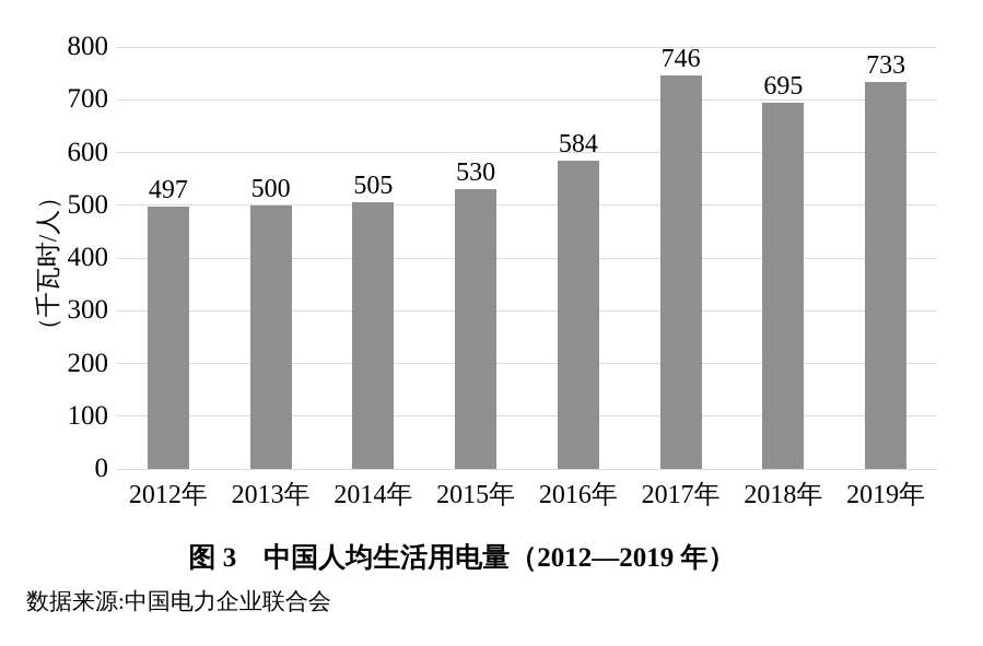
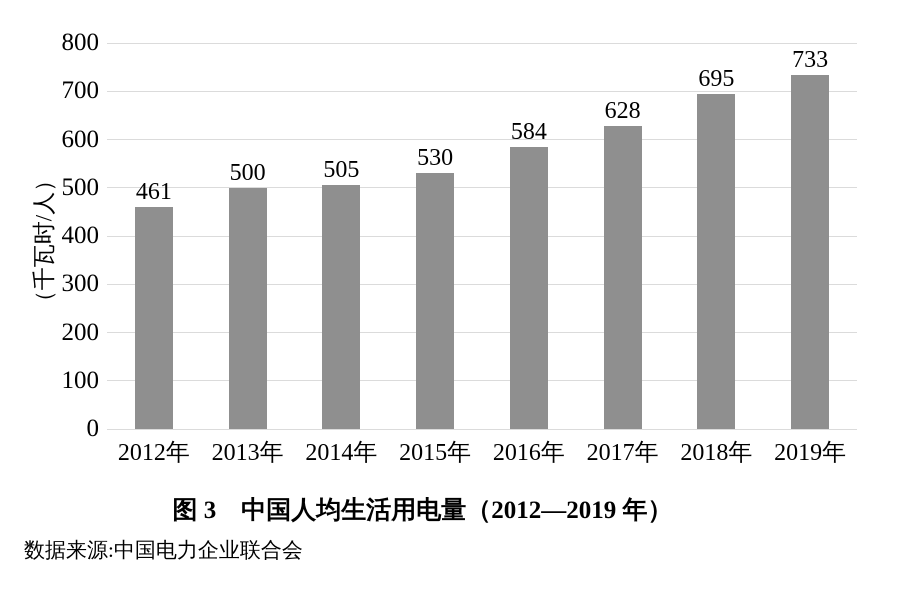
2012年: 497 -> 461
2017年: 746 -> 628
